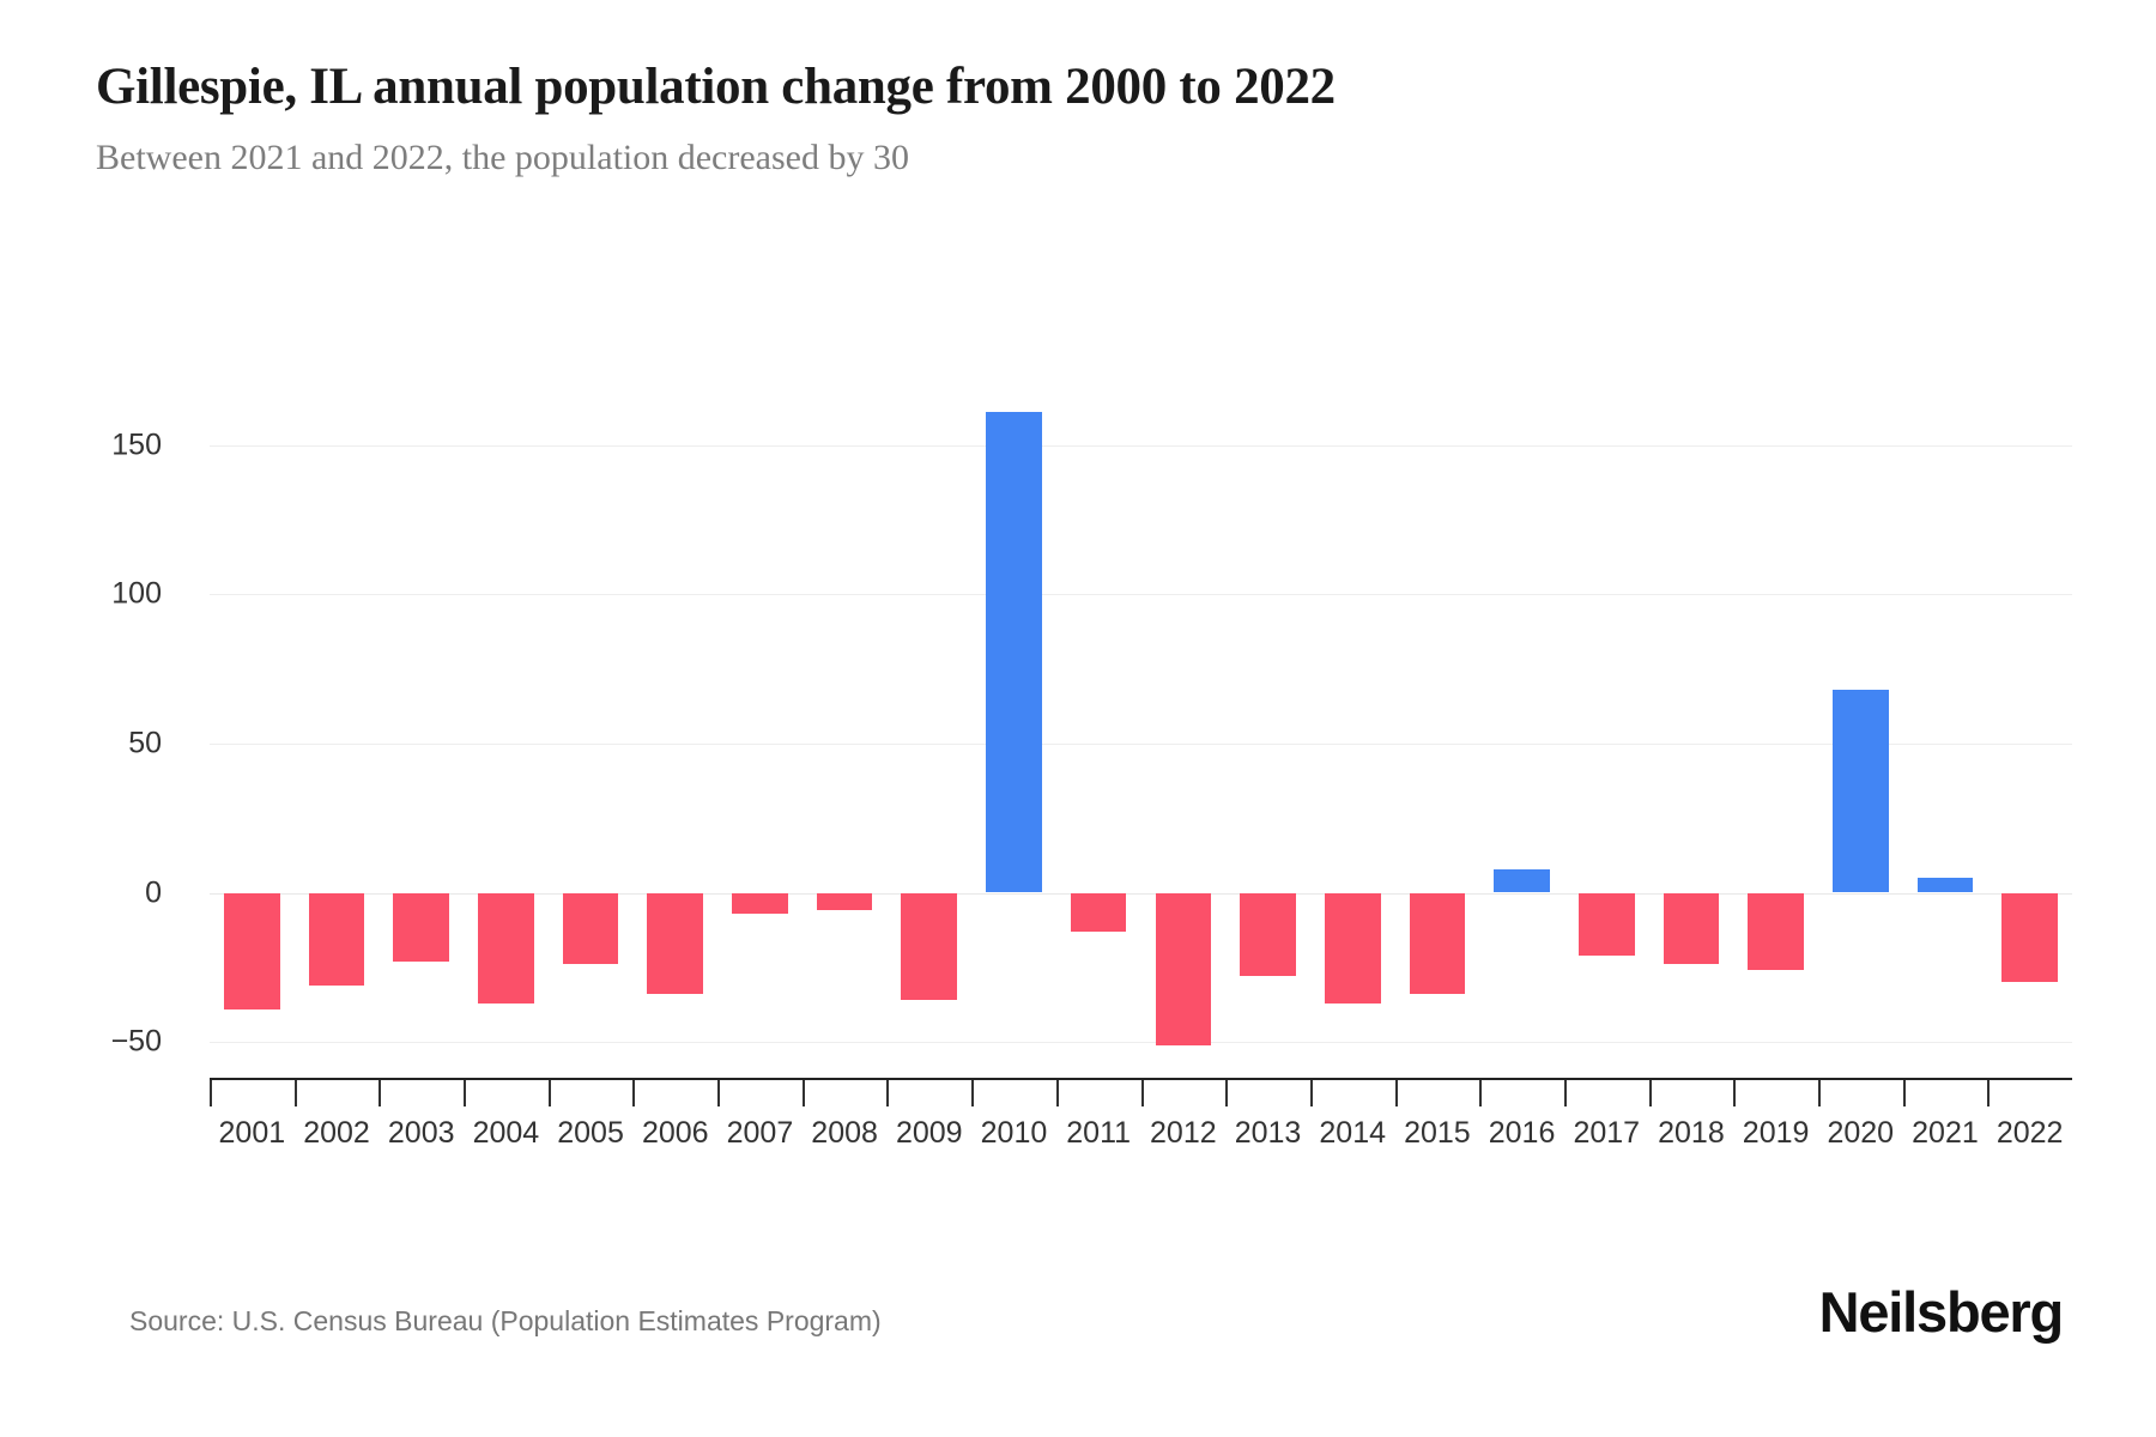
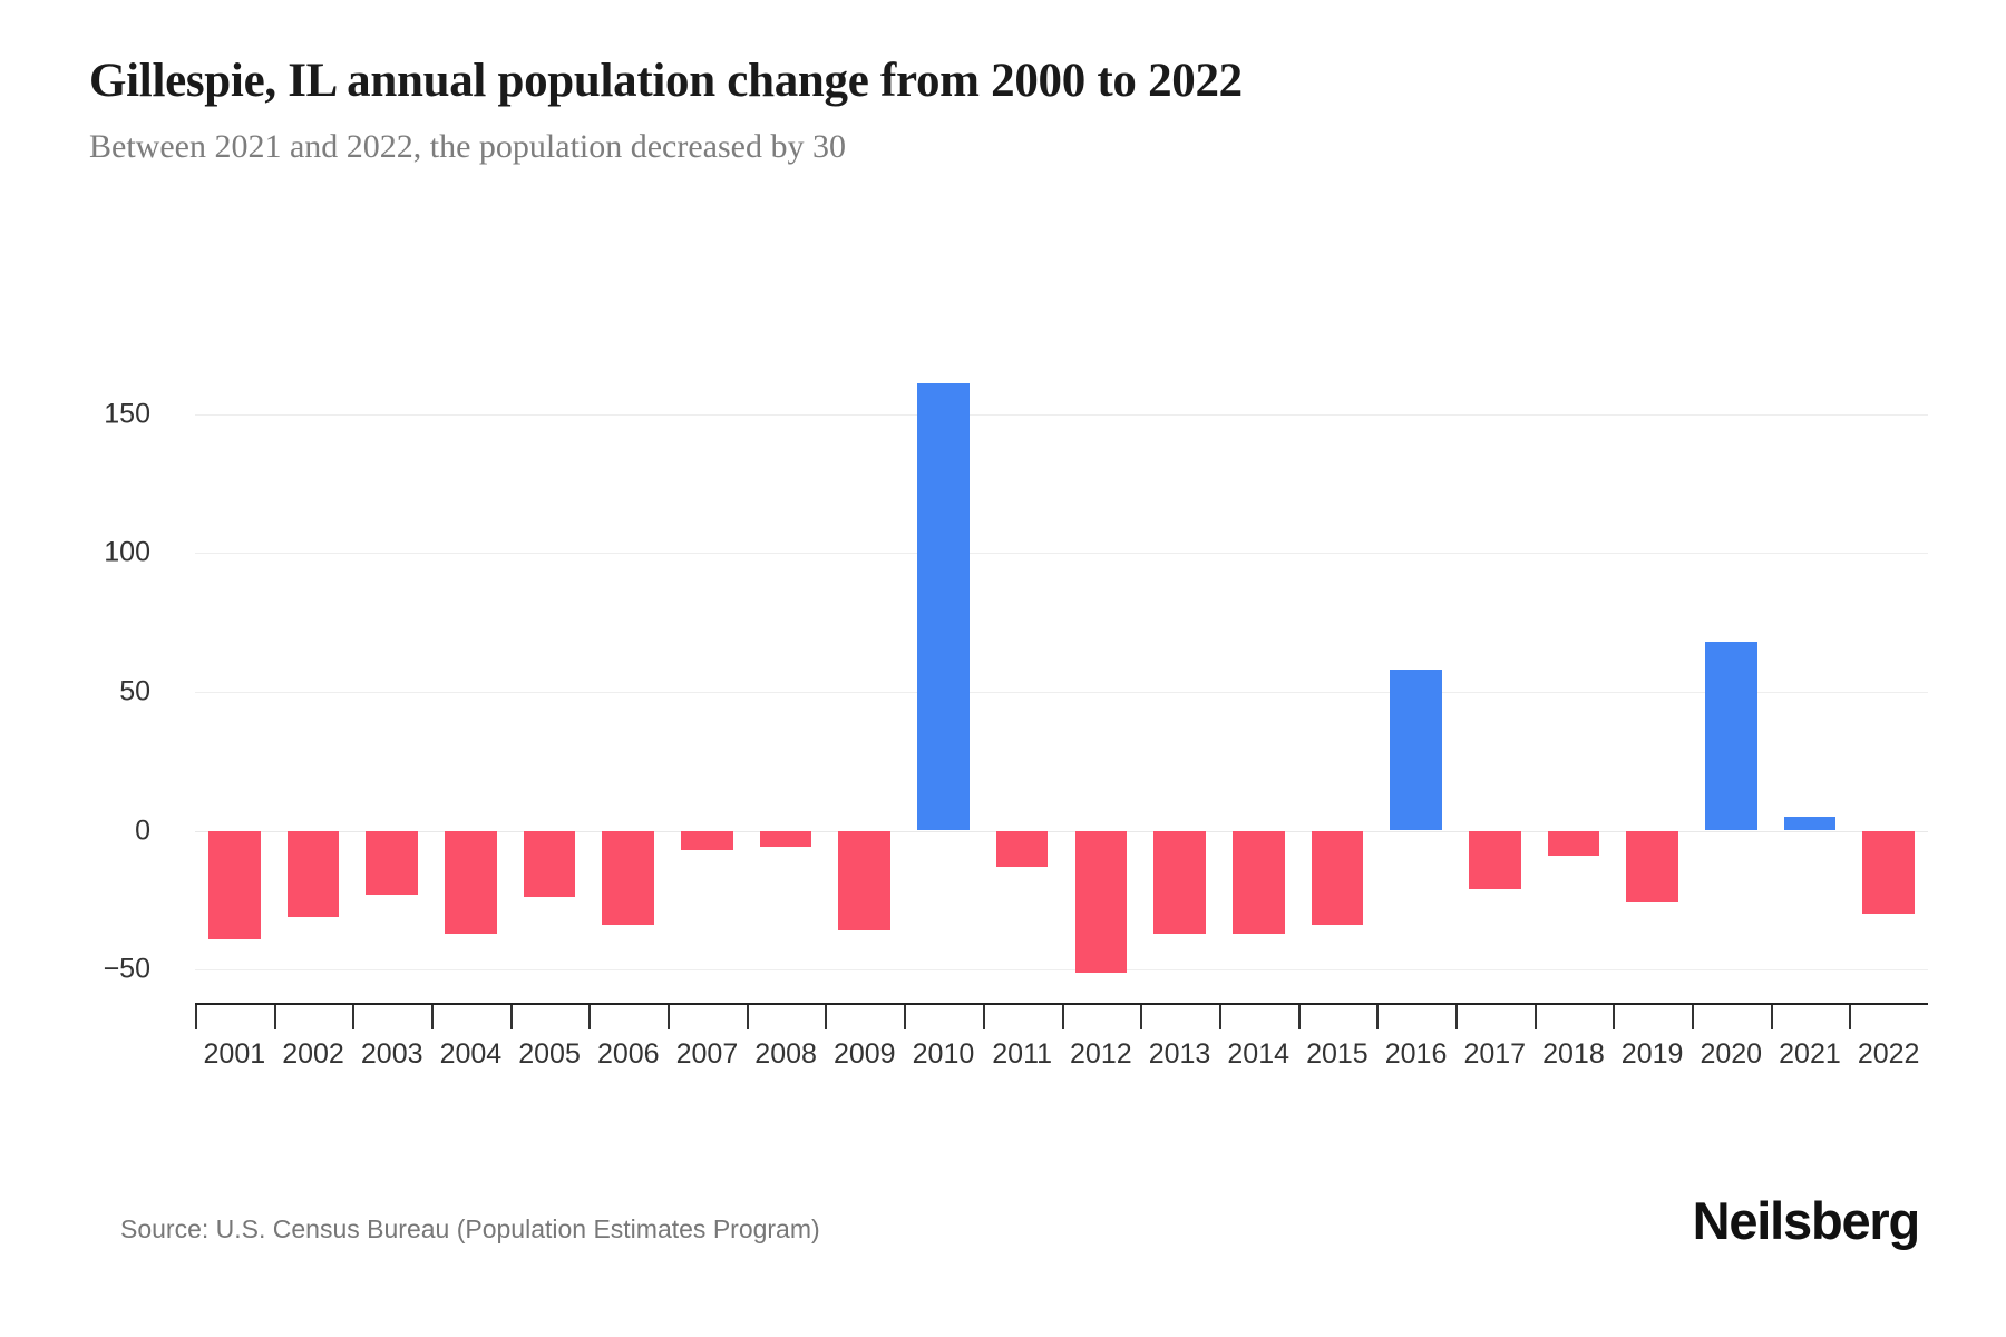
2013: -28 -> -37
2016: 8 -> 58
2018: -24 -> -9
